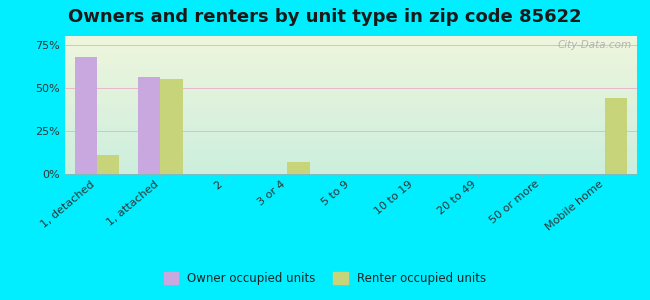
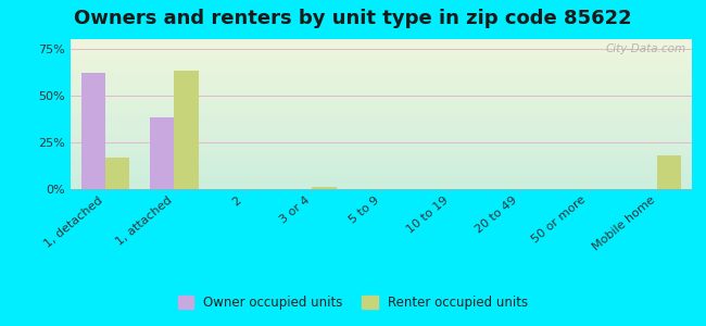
Owner occupied units/1, detached: 68% -> 62%
Renter occupied units/1, detached: 11% -> 17%
Owner occupied units/1, attached: 56% -> 38%
Renter occupied units/1, attached: 55% -> 63%
Renter occupied units/3 or 4: 7% -> 1%
Renter occupied units/Mobile home: 44% -> 18%
